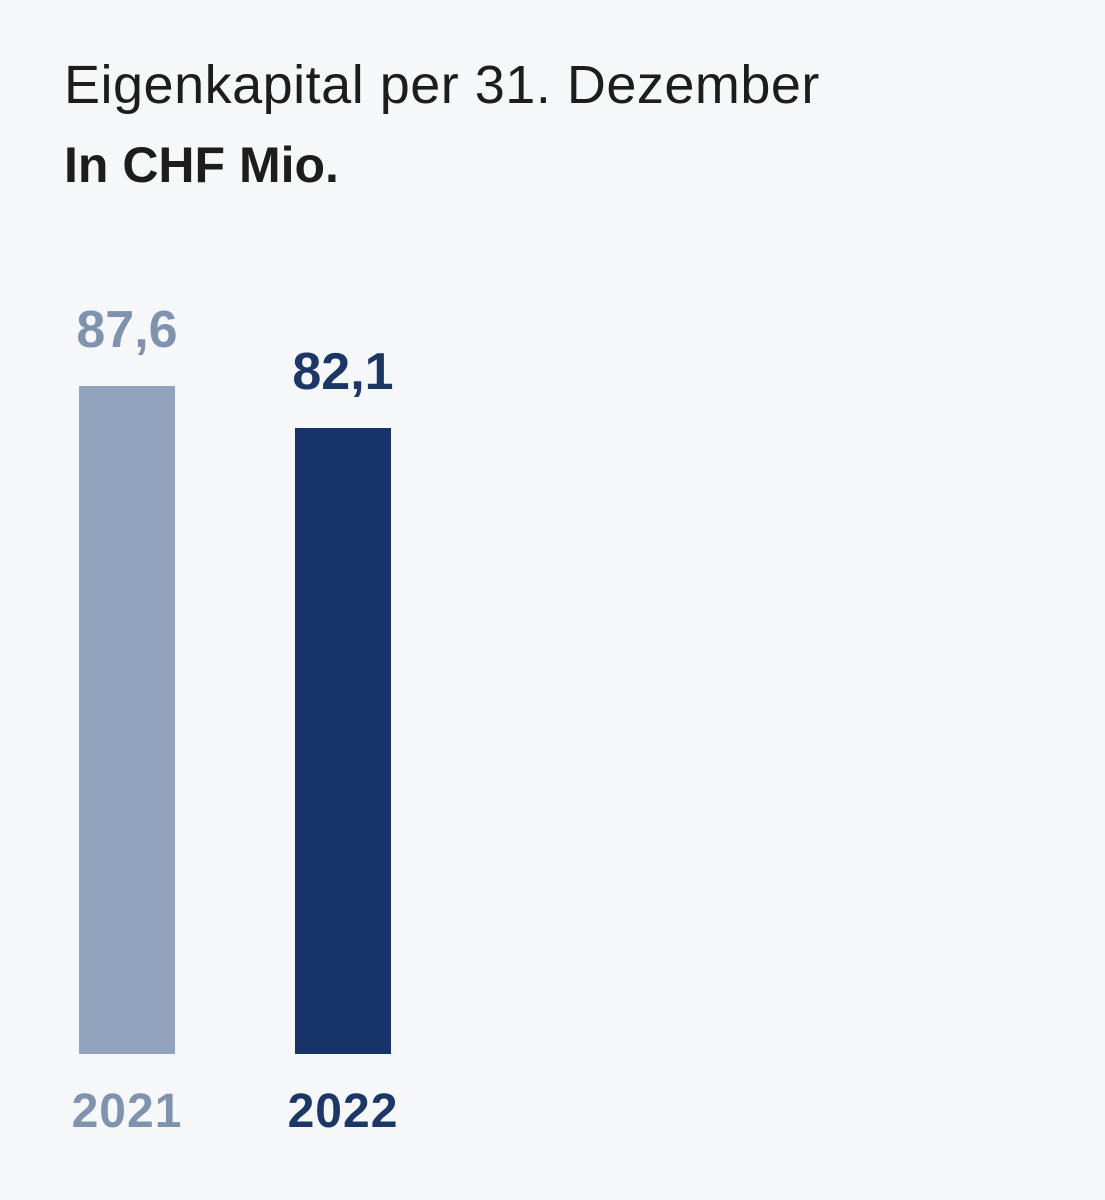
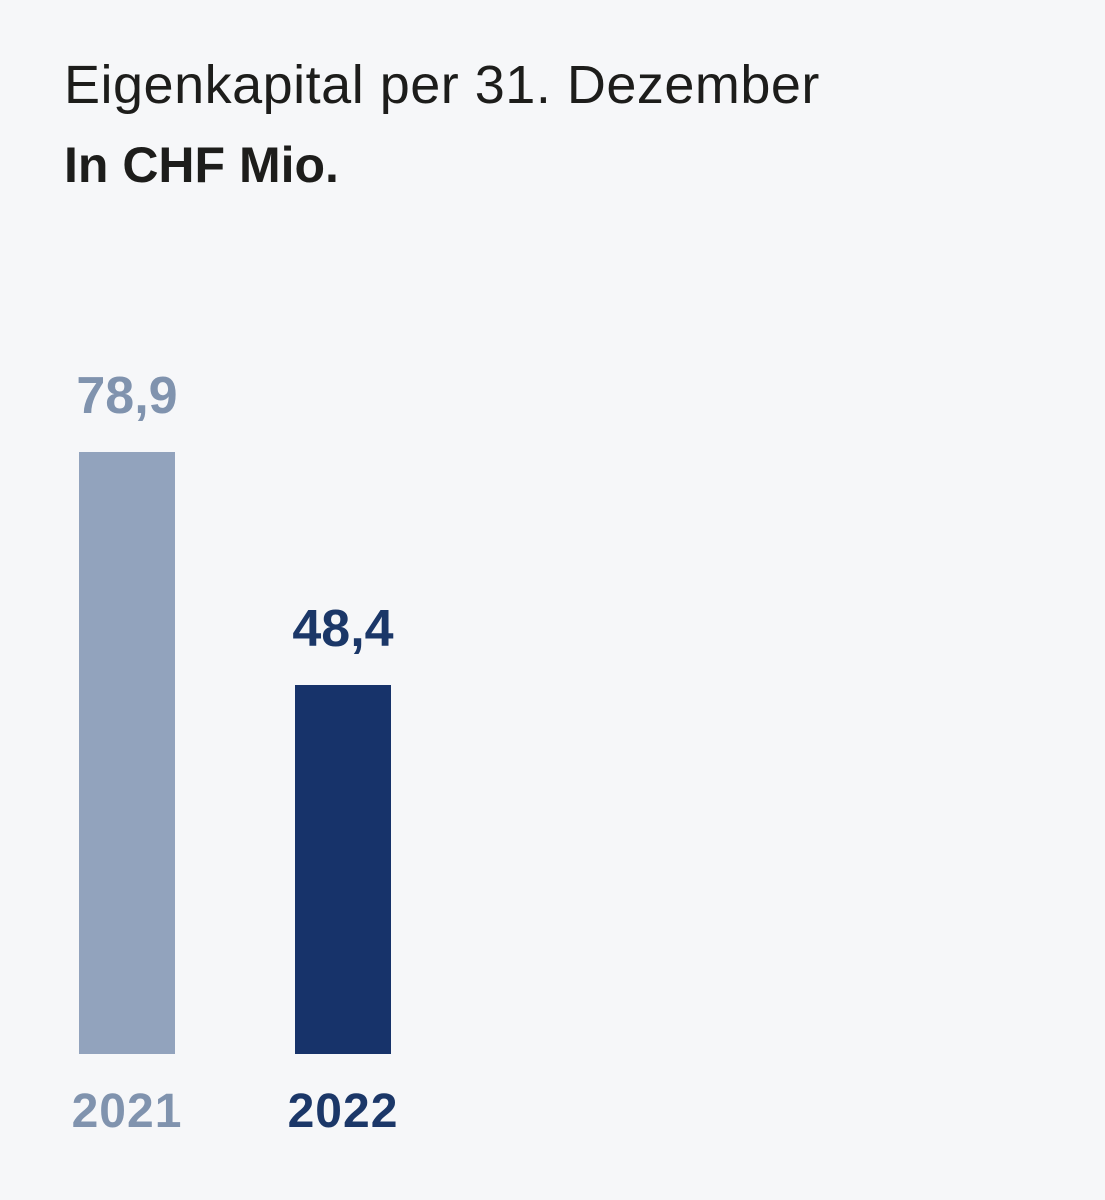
2021: 87,6 -> 78,9
2022: 82,1 -> 48,4
